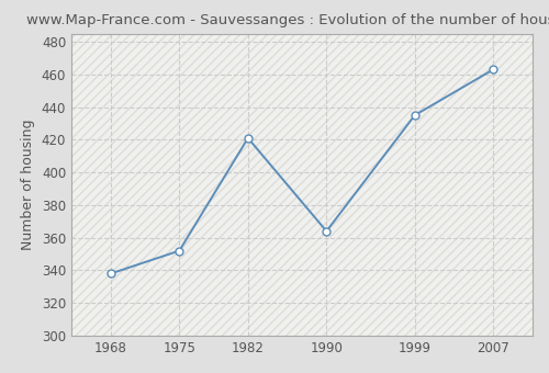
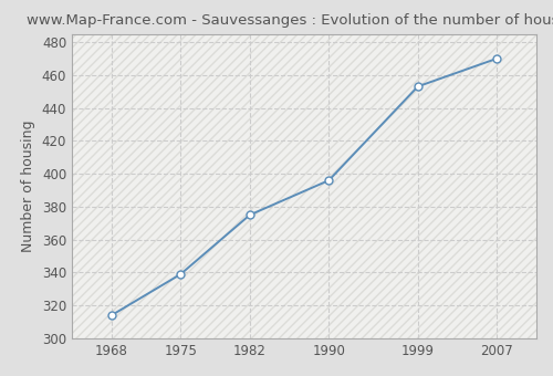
1968: 338 -> 314
1975: 352 -> 339
1982: 421 -> 375
1990: 364 -> 396
1999: 435 -> 453
2007: 463 -> 470
